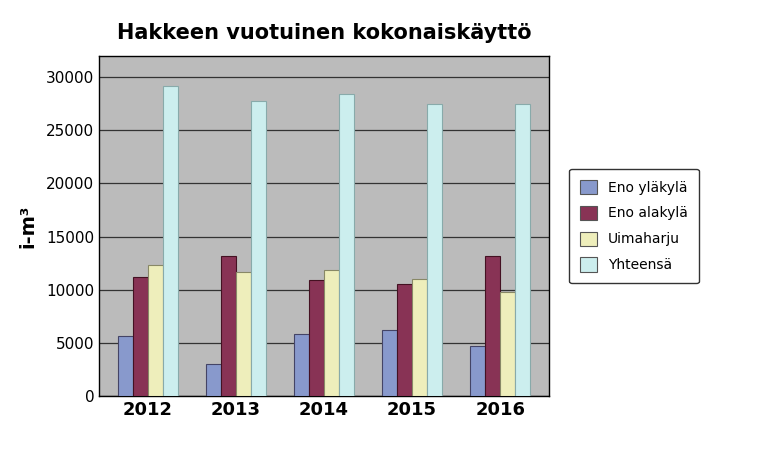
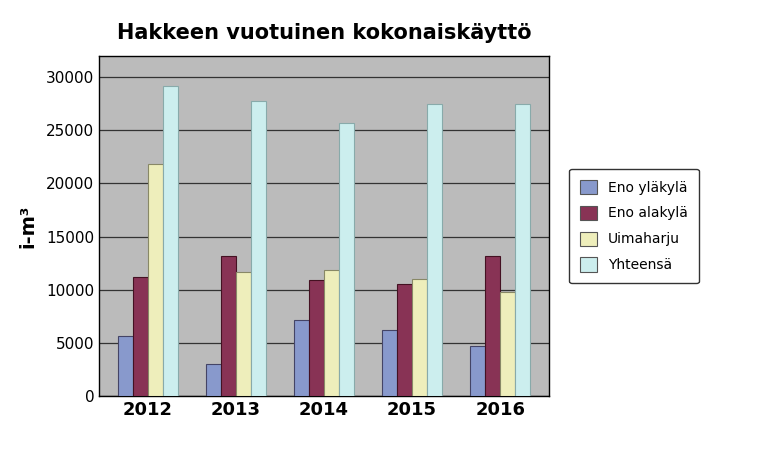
Uimaharju/2012: 12300 -> 21800
Eno yläkylä/2014: 5800 -> 7200
Yhteensä/2014: 28400 -> 25700
